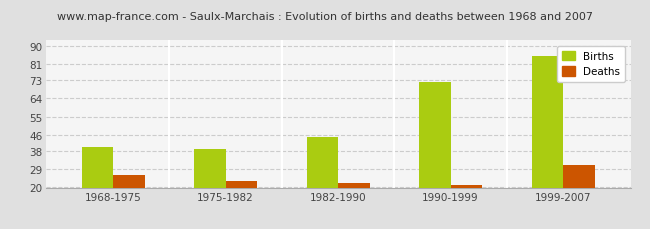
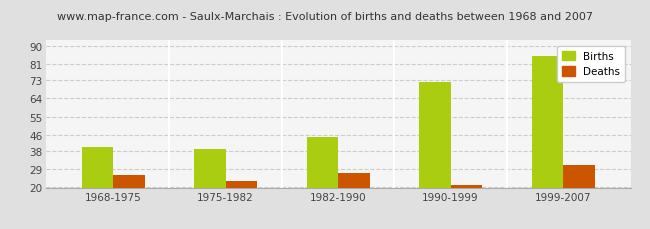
Deaths/1982-1990: 22 -> 27
